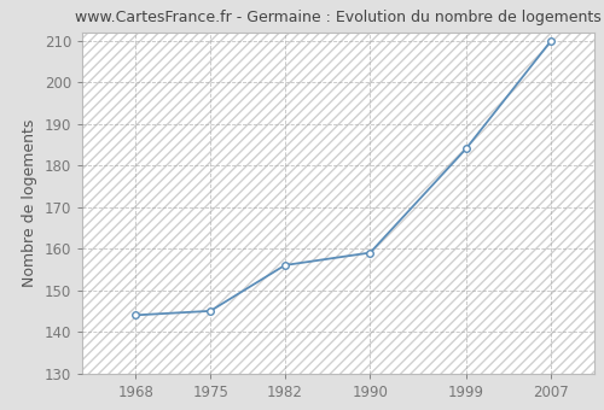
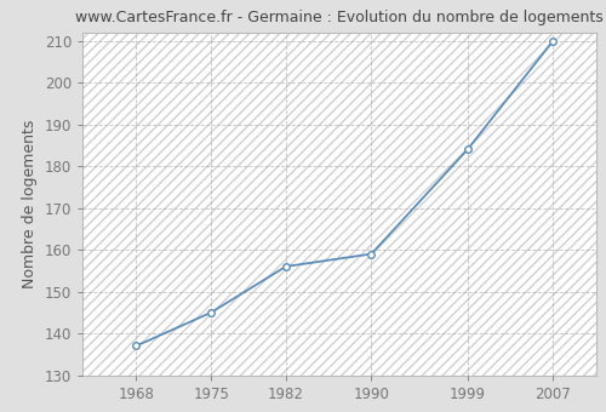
1968: 144 -> 137
